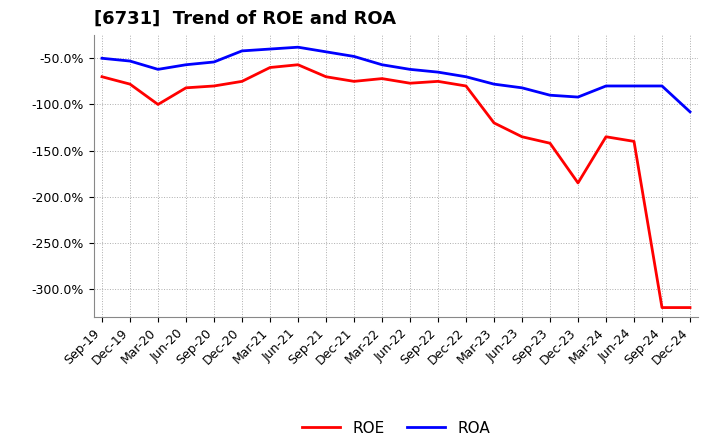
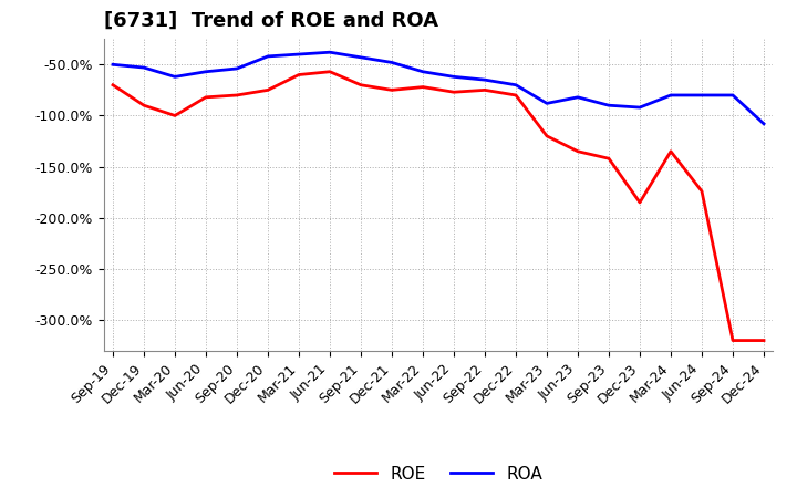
ROE/Dec-19: -78% -> -90%
ROA/Mar-23: -78% -> -88%
ROE/Jun-24: -140% -> -174%
